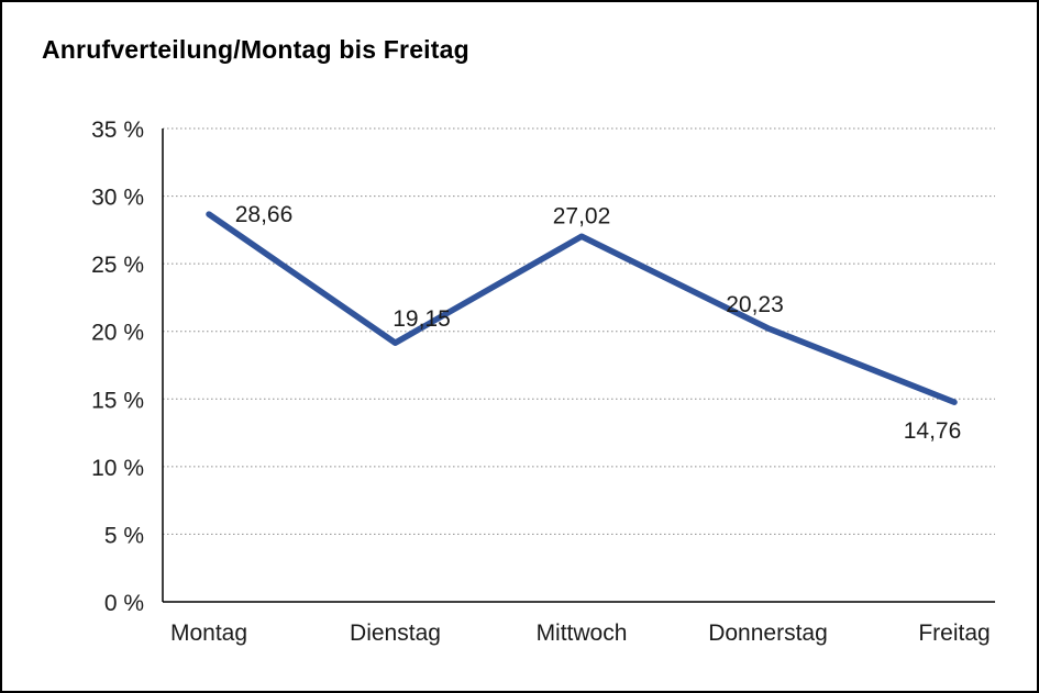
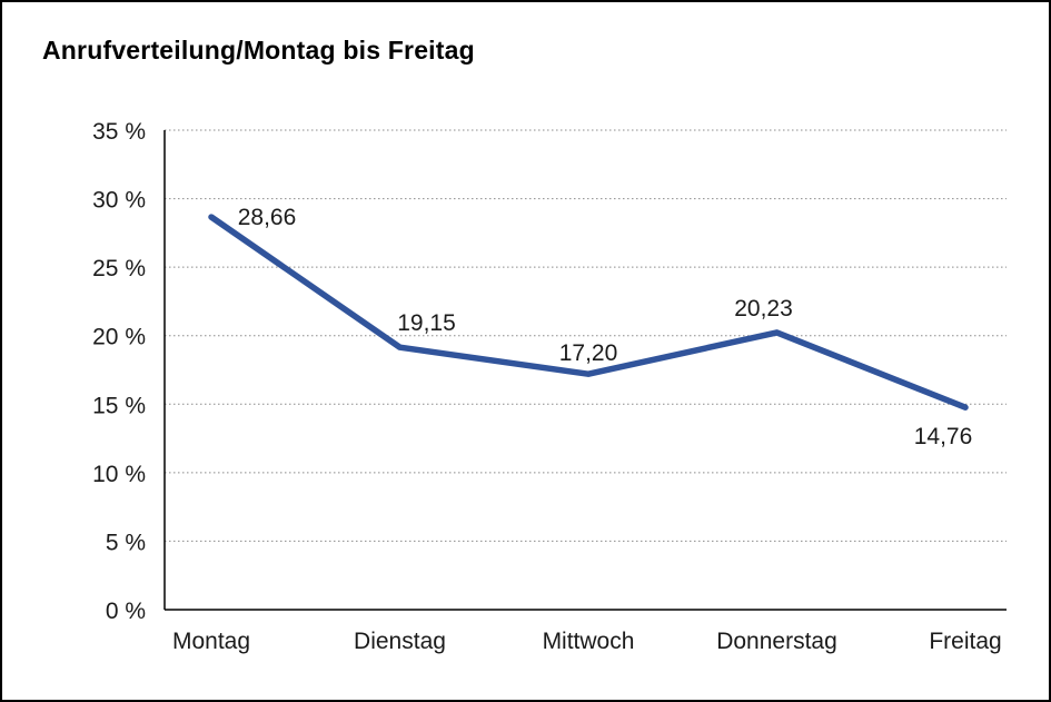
Mittwoch: 27,02 -> 17,20
